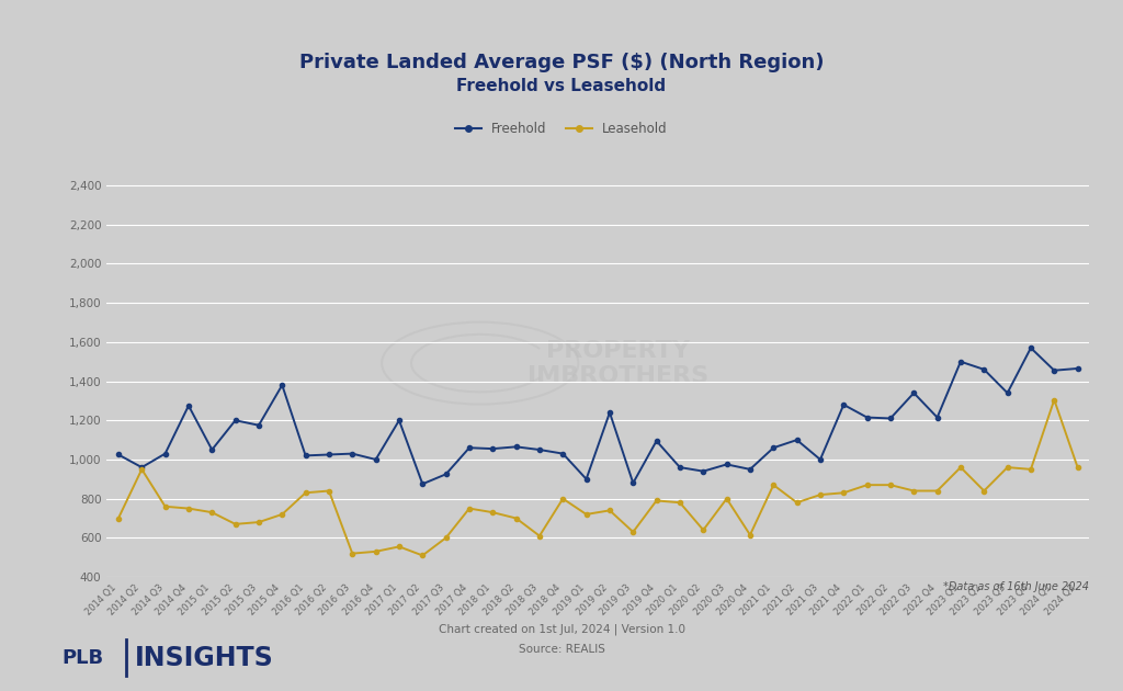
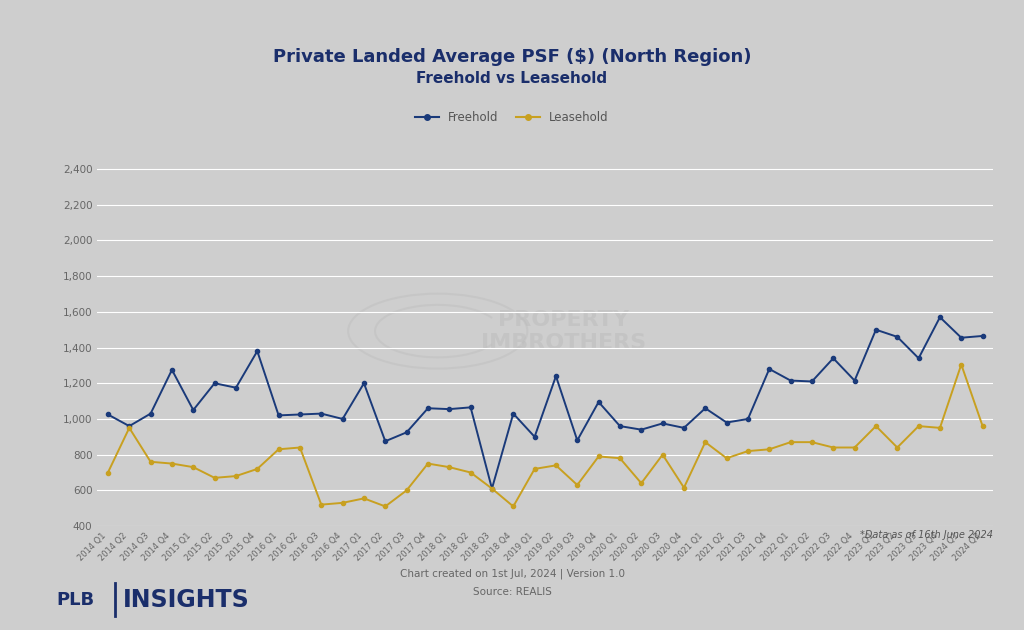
Freehold/2018 Q3: 1,050 -> 610
Leasehold/2018 Q4: 800 -> 510
Freehold/2021 Q2: 1,100 -> 980
